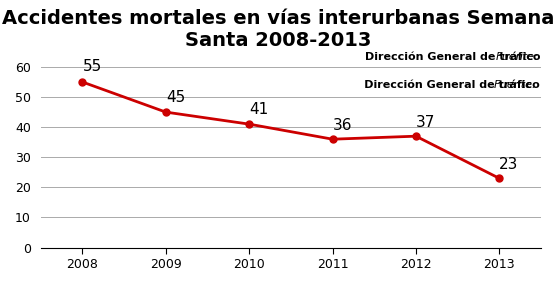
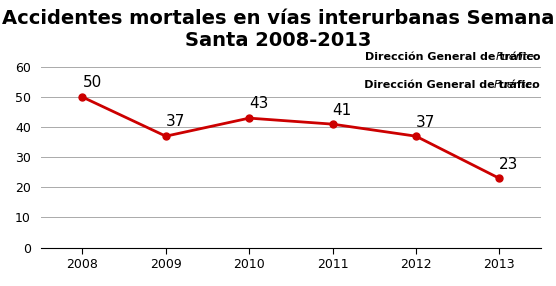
2008: 55 -> 50
2009: 45 -> 37
2010: 41 -> 43
2011: 36 -> 41
